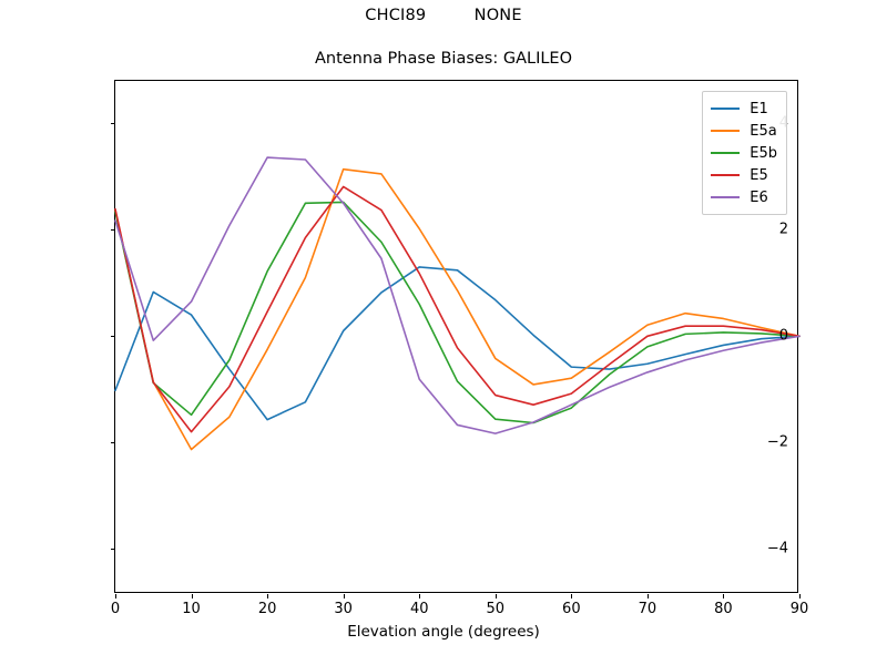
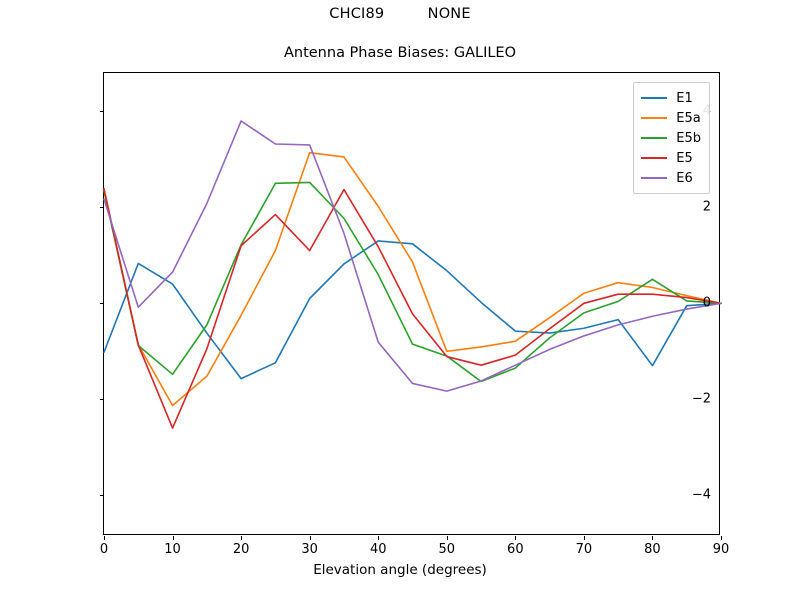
E5/10: -1.8 -> -2.6
E5/20: 0.5 -> 1.2
E6/20: 3.4 -> 3.8
E5/30: 2.8 -> 1.1
E6/30: 2.5 -> 3.3
E5a/50: -0.4 -> -1.0
E5b/50: -1.6 -> -1.1
E1/80: -0.2 -> -1.3
E5b/80: 0.1 -> 0.5
